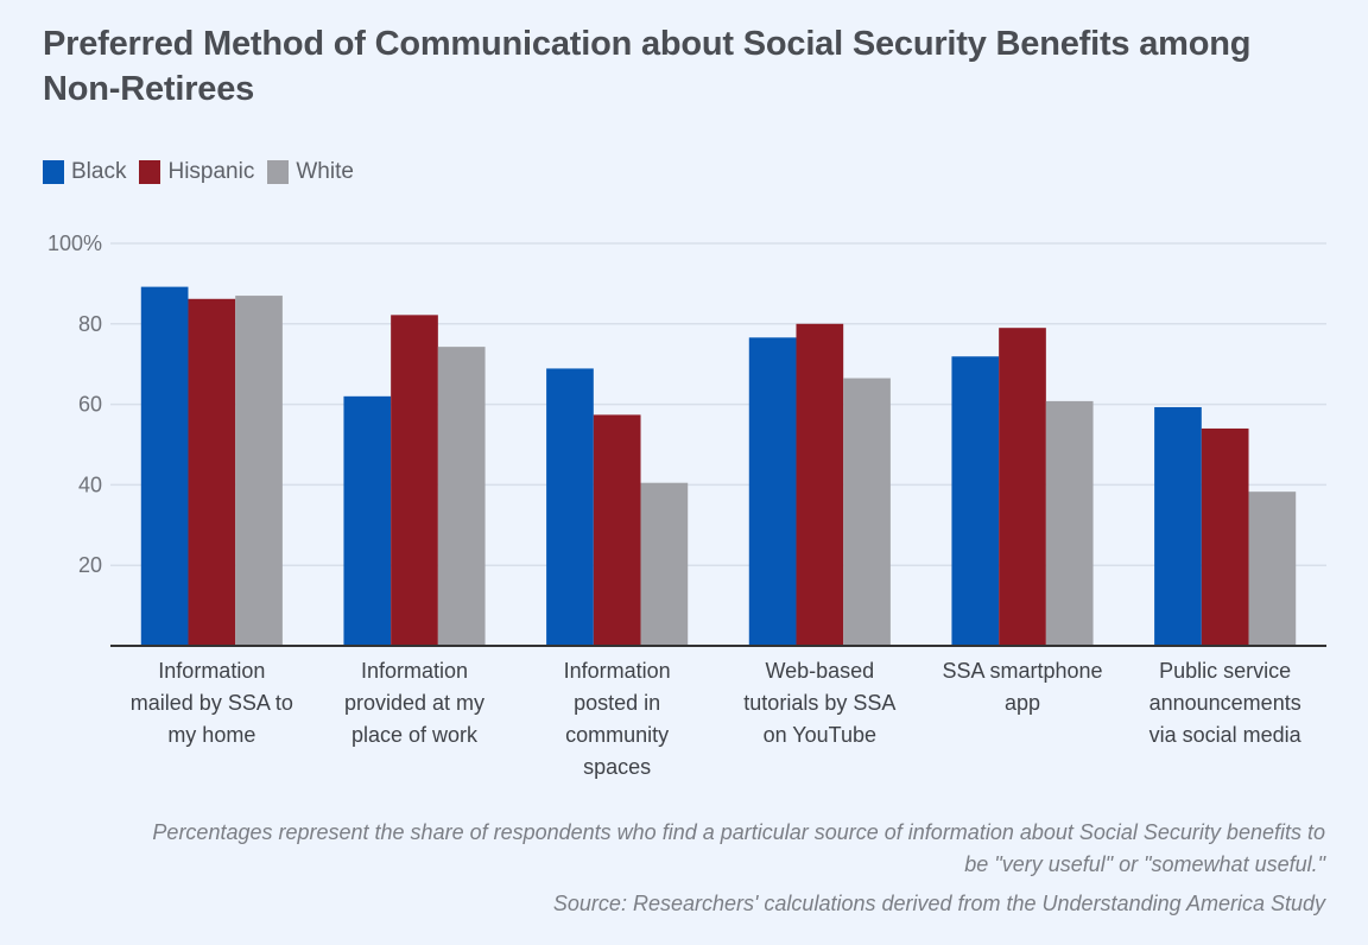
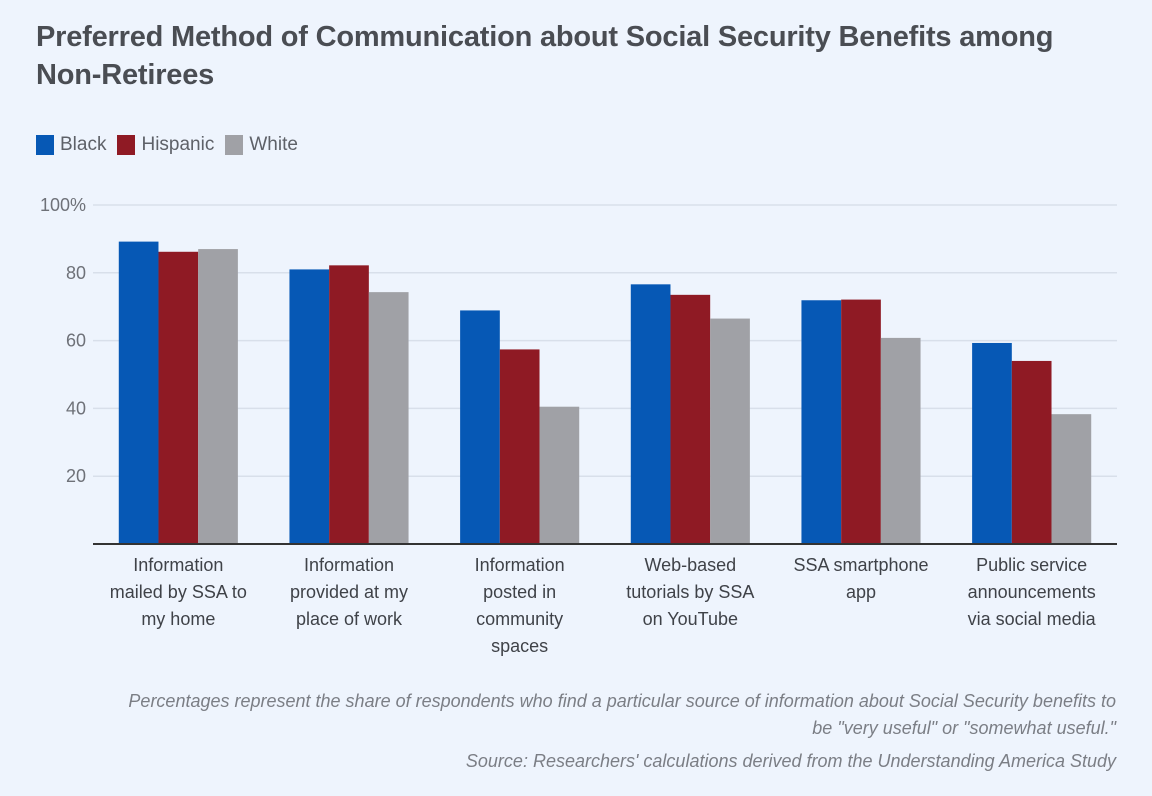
Black/Information provided at my place of work: 62% -> 81%
Hispanic/Web-based tutorials by SSA on YouTube: 80% -> 74%
Hispanic/SSA smartphone app: 79% -> 72%
